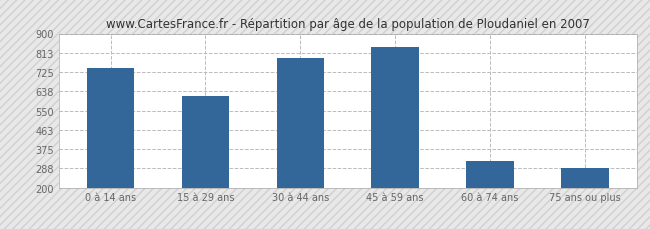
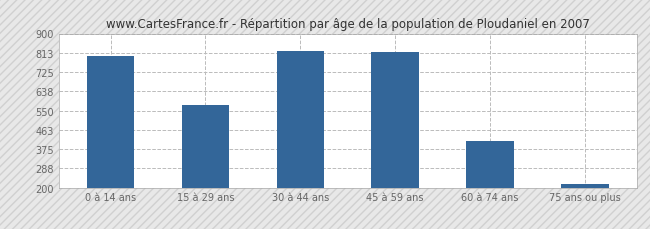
0 à 14 ans: 745 -> 800
15 à 29 ans: 615 -> 573
30 à 44 ans: 790 -> 820
45 à 59 ans: 840 -> 816
60 à 74 ans: 320 -> 410
75 ans ou plus: 290 -> 215
